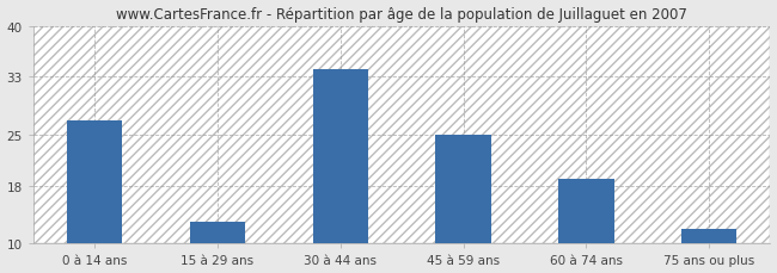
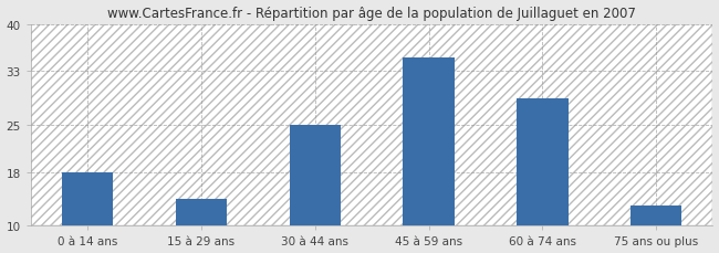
0 à 14 ans: 27 -> 18
15 à 29 ans: 13 -> 14
30 à 44 ans: 34 -> 25
45 à 59 ans: 25 -> 35
60 à 74 ans: 19 -> 29
75 ans ou plus: 12 -> 13
